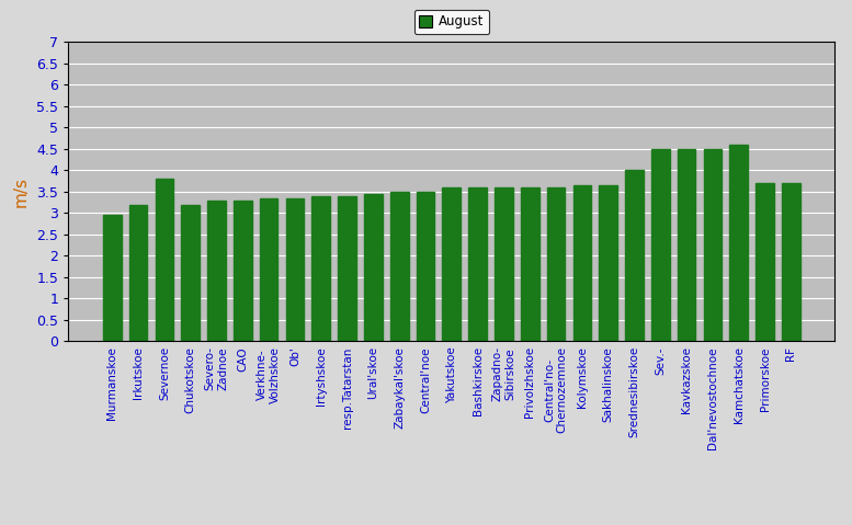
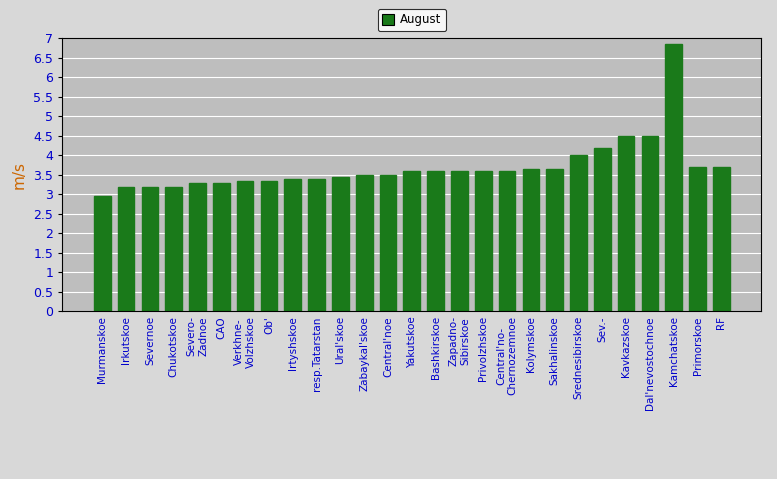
Severnoe: 3.80 -> 3.20
Sev.-: 4.50 -> 4.20
Kamchatskoe: 4.60 -> 6.85
